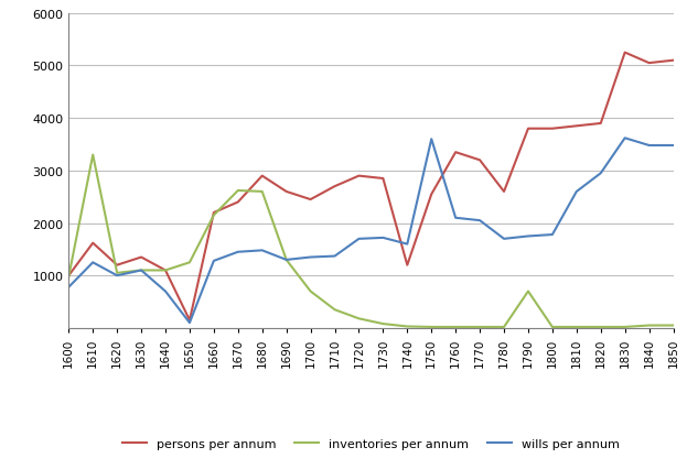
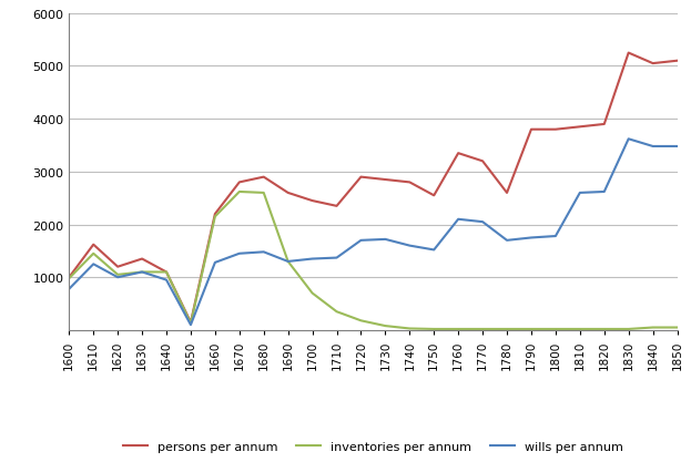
inventories per annum/1610: 3300 -> 1450
wills per annum/1640: 700 -> 950
inventories per annum/1650: 1250 -> 130
persons per annum/1670: 2400 -> 2800
persons per annum/1710: 2700 -> 2350
persons per annum/1740: 1200 -> 2800
wills per annum/1750: 3600 -> 1520
inventories per annum/1790: 700 -> 20
wills per annum/1820: 2950 -> 2620
